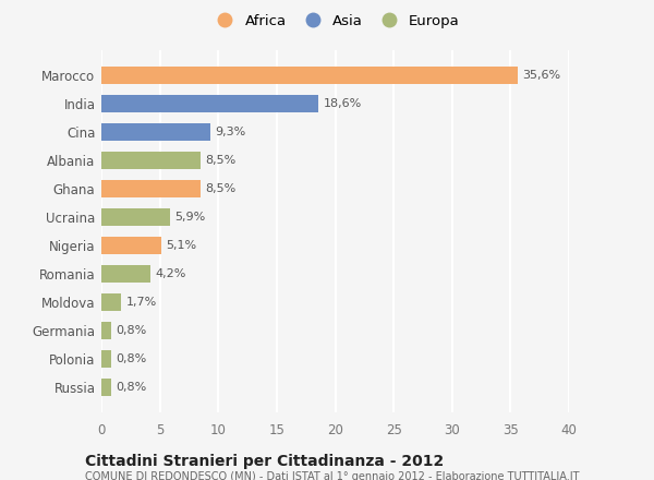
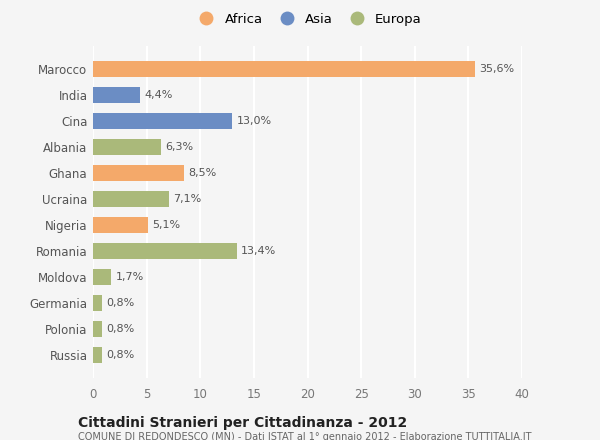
India: 18,6% -> 4,4%
Cina: 9,3% -> 13,0%
Albania: 8,5% -> 6,3%
Ucraina: 5,9% -> 7,1%
Romania: 4,2% -> 13,4%
